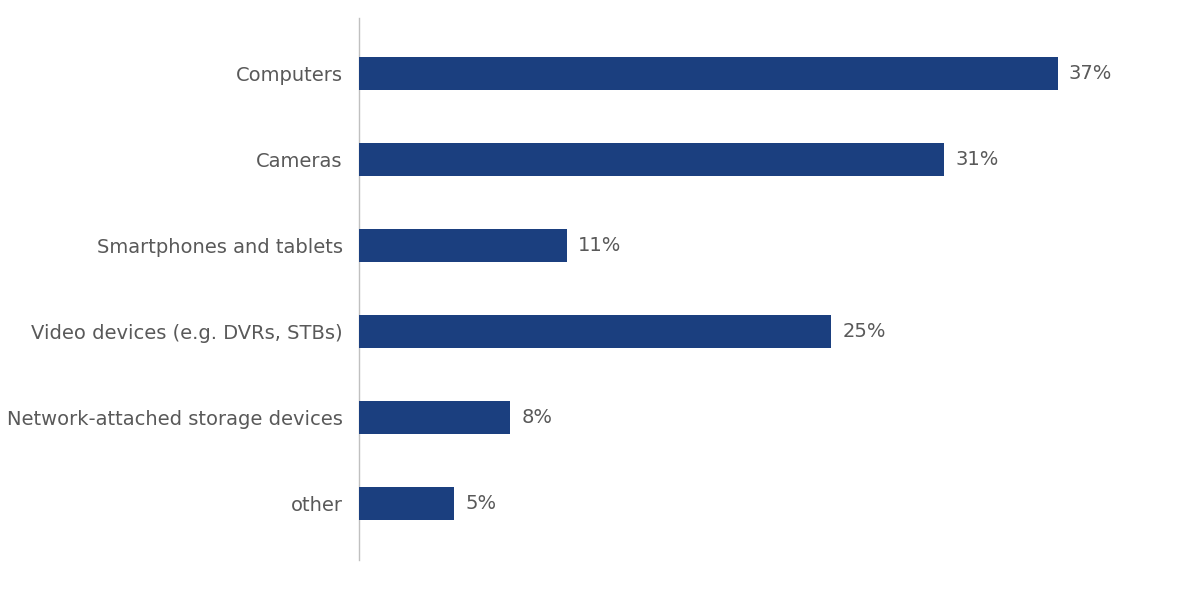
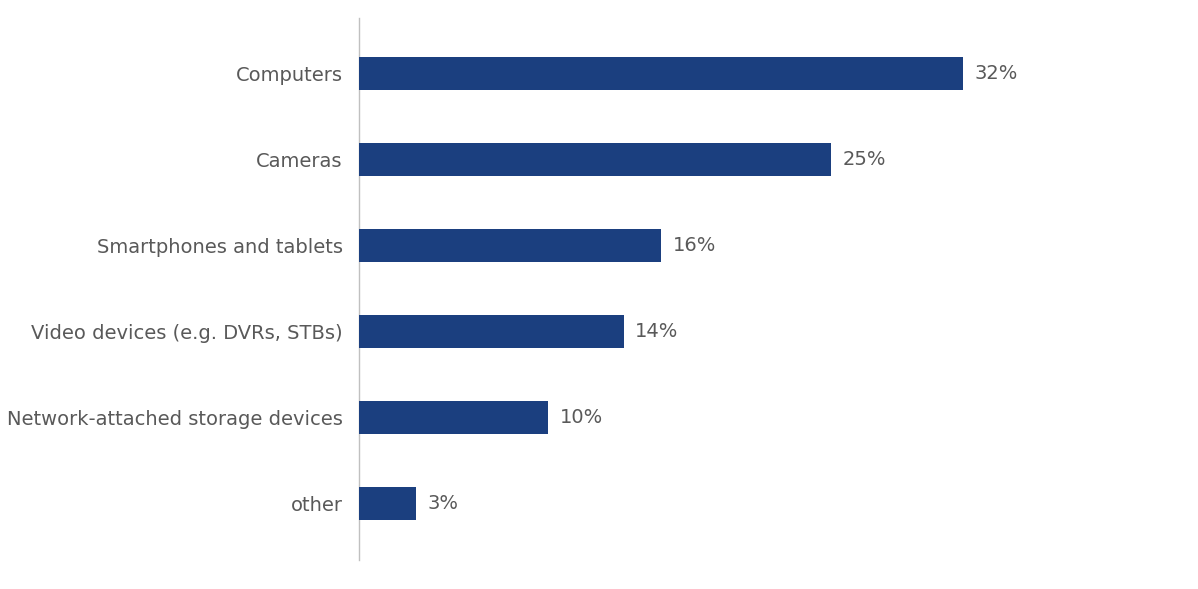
Computers: 37% -> 32%
Cameras: 31% -> 25%
Smartphones and tablets: 11% -> 16%
Video devices (e.g. DVRs, STBs): 25% -> 14%
Network-attached storage devices: 8% -> 10%
other: 5% -> 3%
